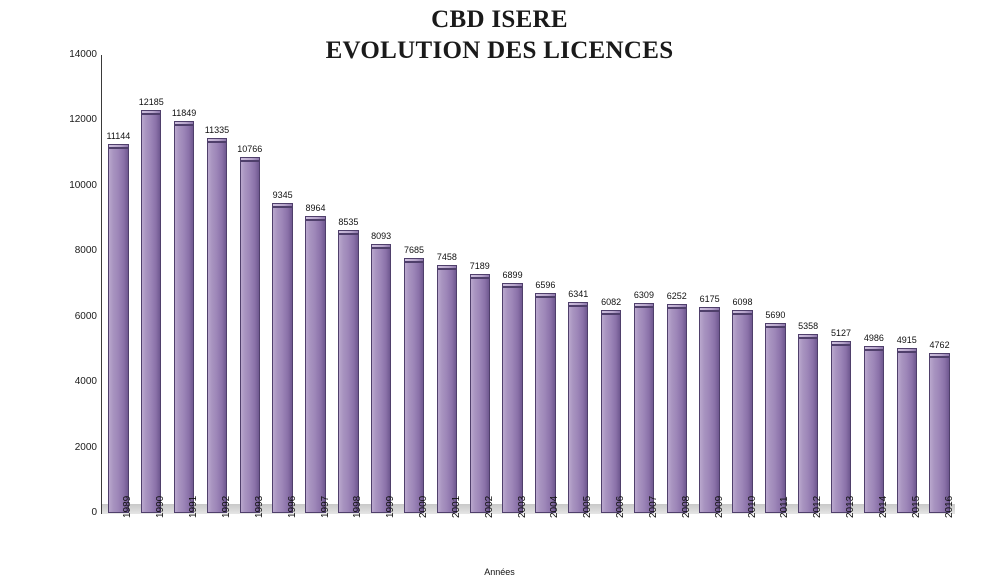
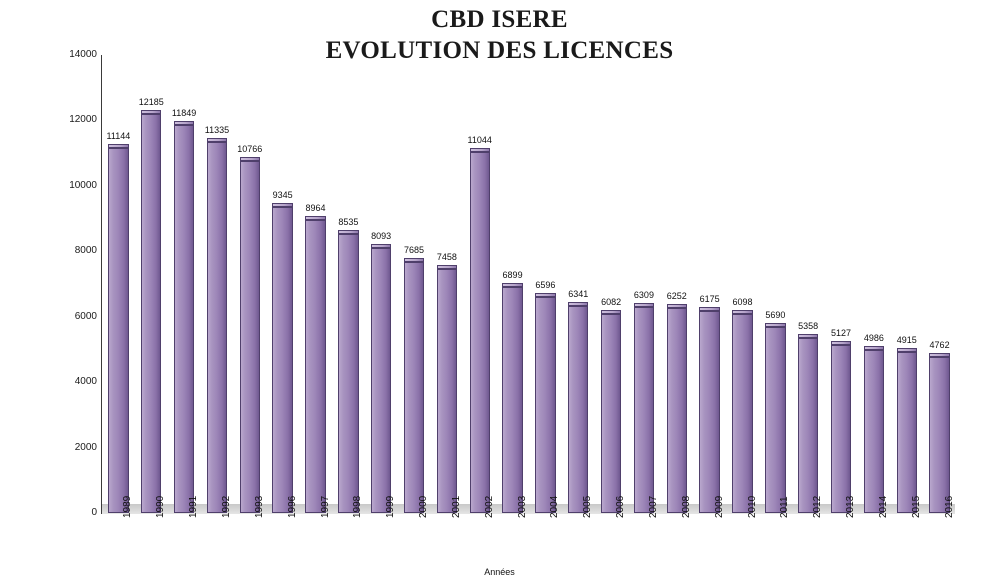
2002: 7189 -> 11044
